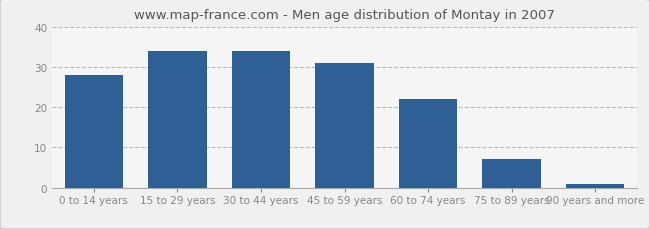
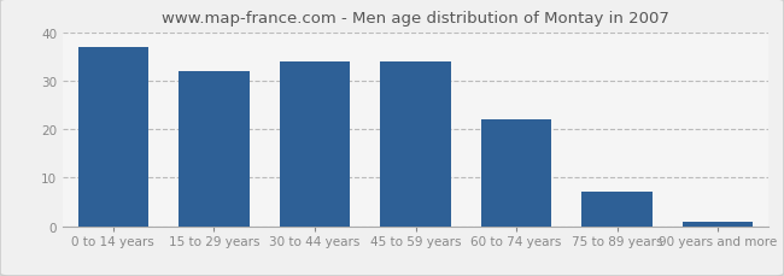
0 to 14 years: 28 -> 37
15 to 29 years: 34 -> 32
45 to 59 years: 31 -> 34
